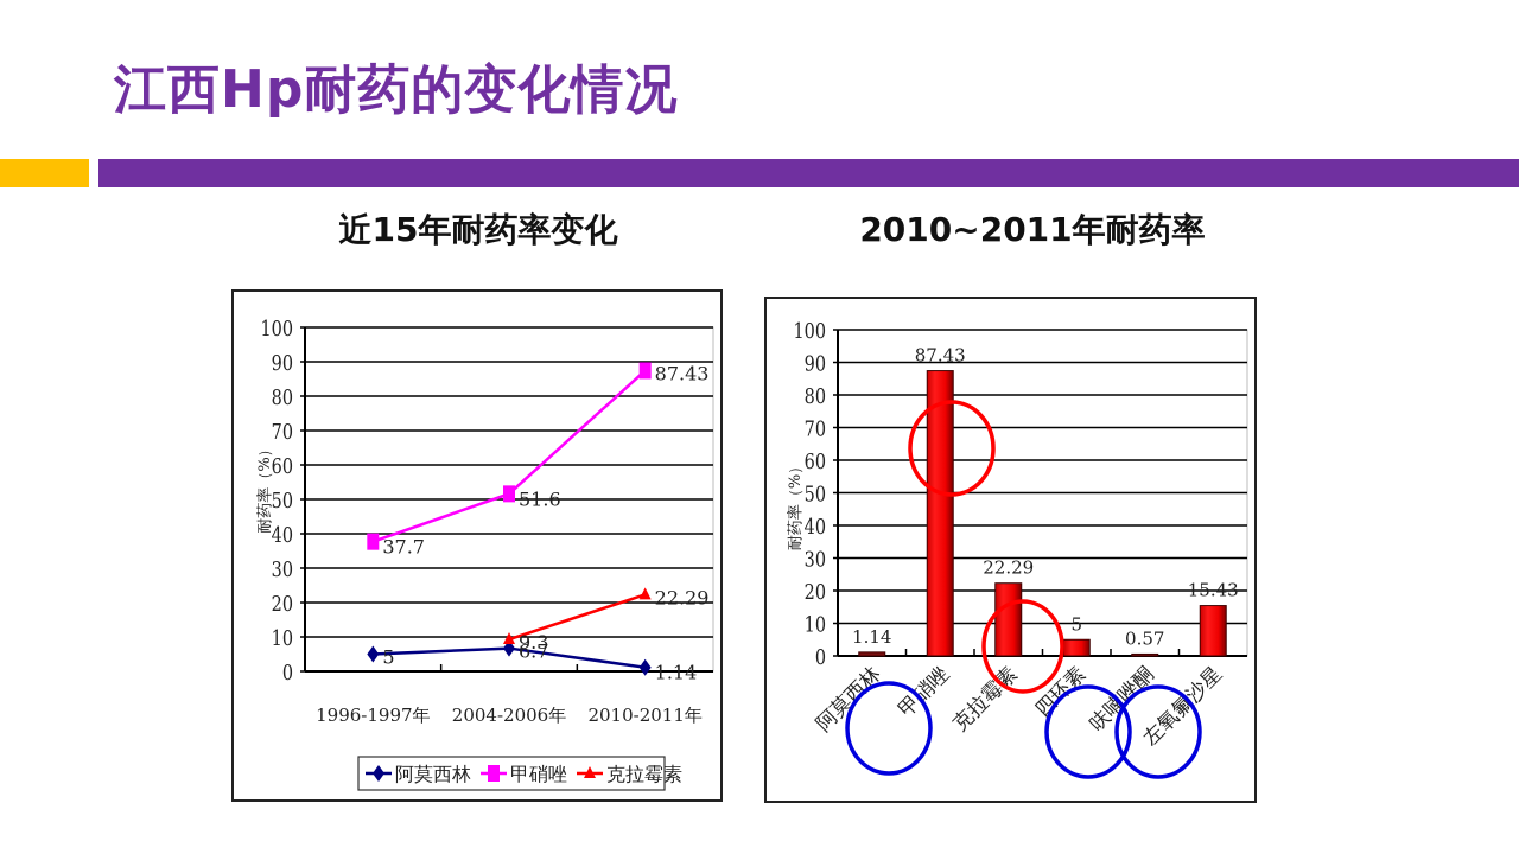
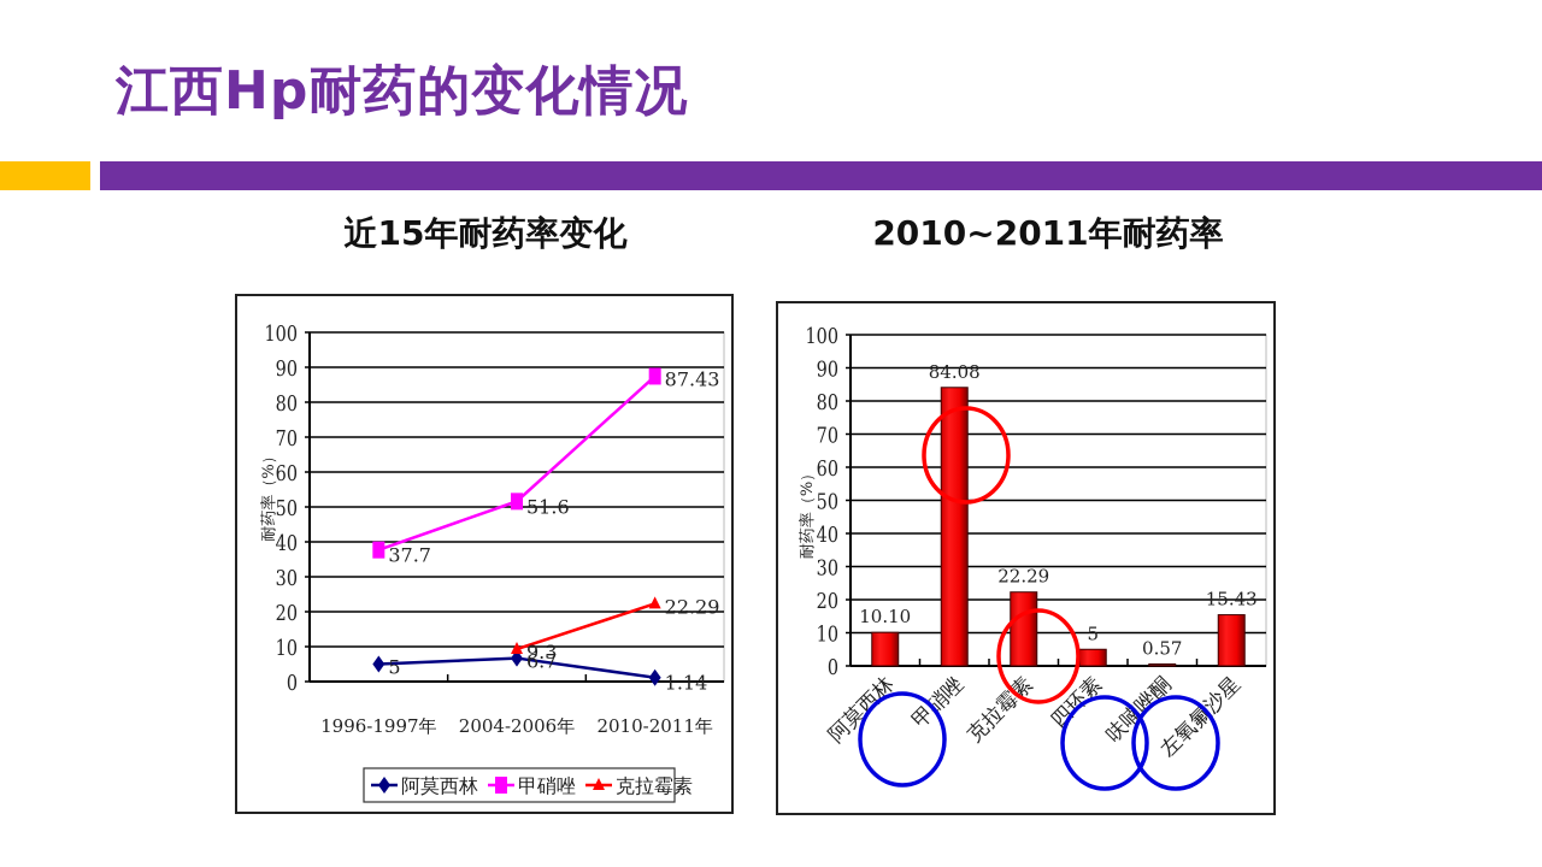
2010~2011年耐药率/阿莫西林: 1.14 -> 10.10
2010~2011年耐药率/甲硝唑: 87.43 -> 84.08
